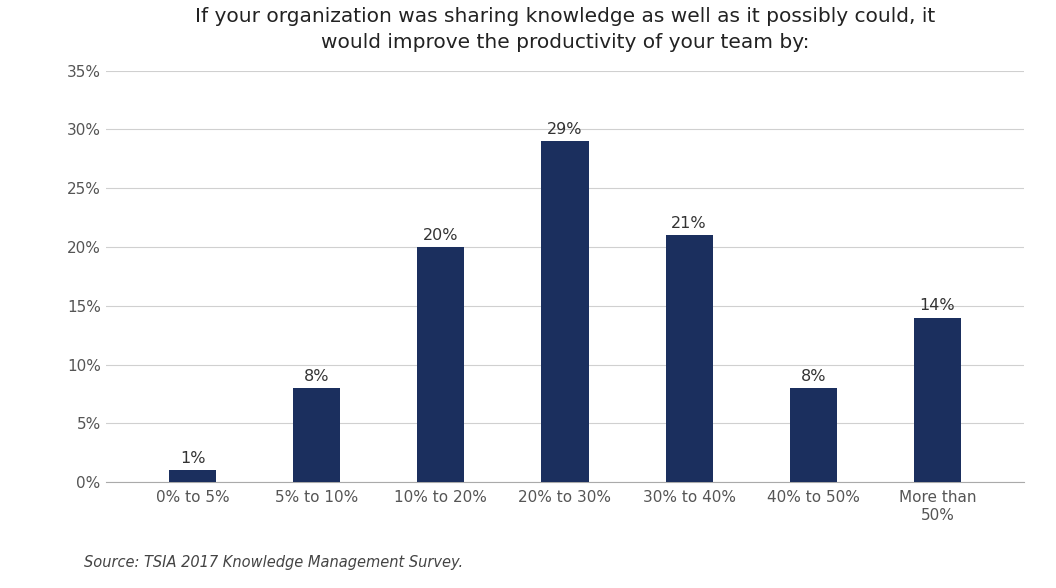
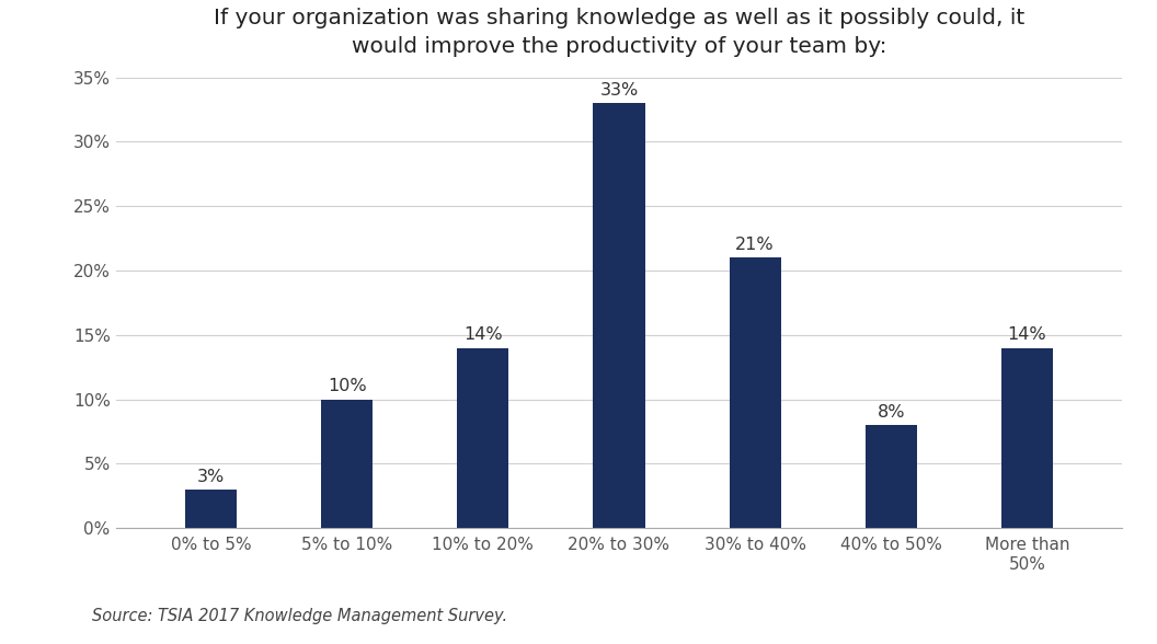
0% to 5%: 1% -> 3%
5% to 10%: 8% -> 10%
10% to 20%: 20% -> 14%
20% to 30%: 29% -> 33%
